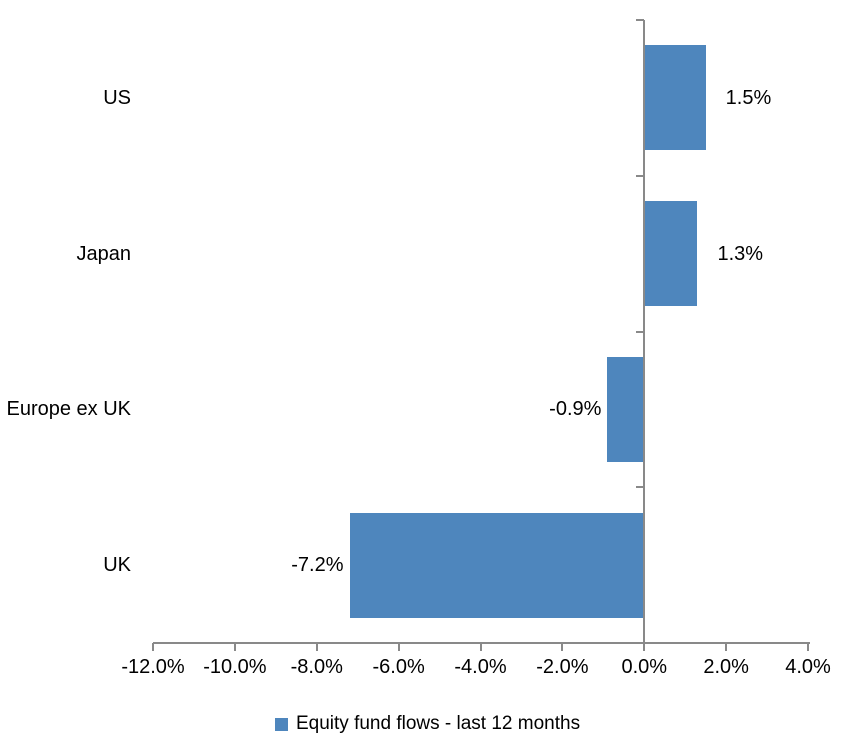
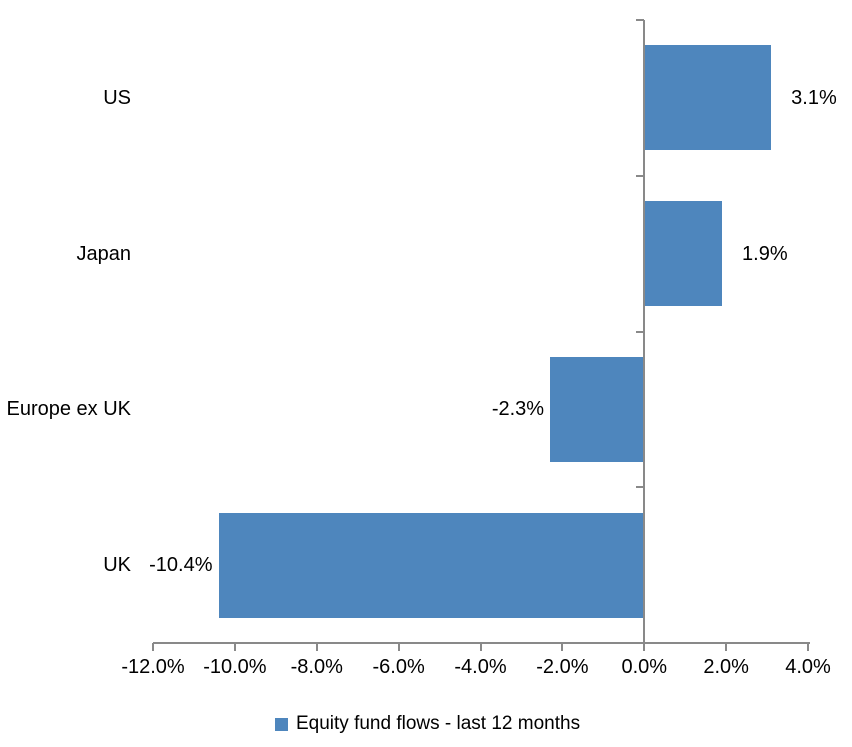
US: 1.5% -> 3.1%
Japan: 1.3% -> 1.9%
Europe ex UK: -0.9% -> -2.3%
UK: -7.2% -> -10.4%
